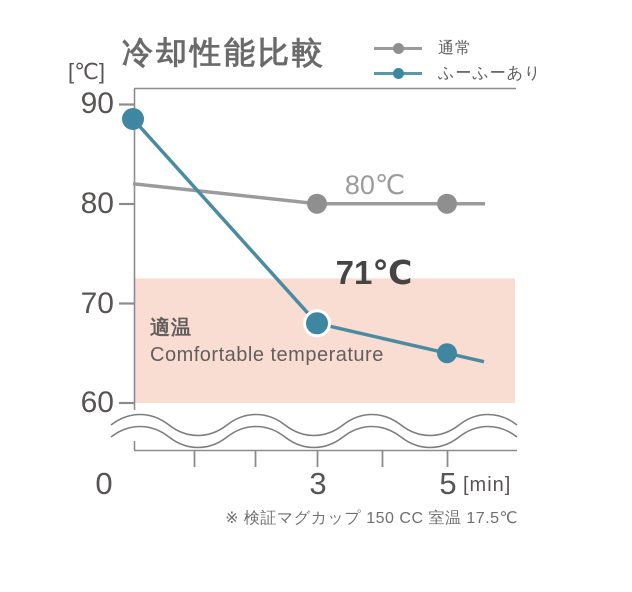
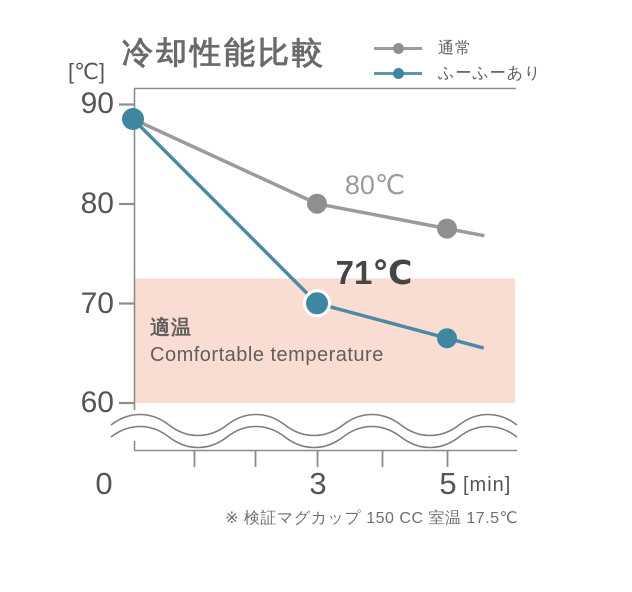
通常/0: 82 -> 88
ふーふーあり/3: 68 -> 70
通常/5: 80 -> 78
ふーふーあり/5: 65 -> 66
